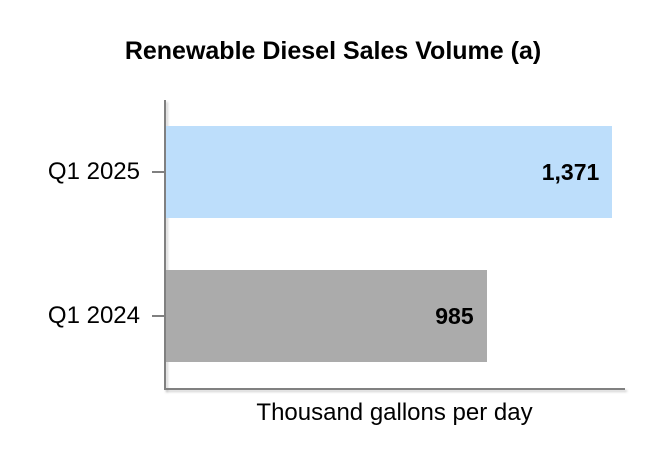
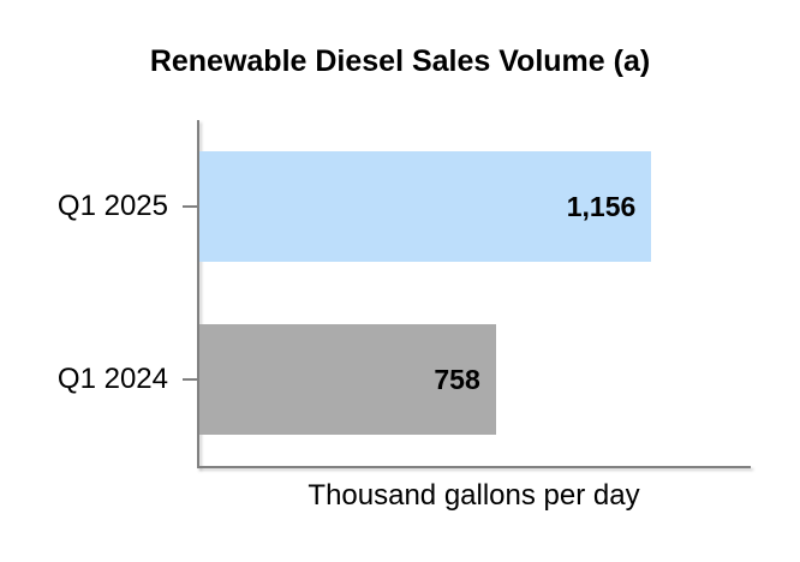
Q1 2025: 1,371 -> 1,156
Q1 2024: 985 -> 758
